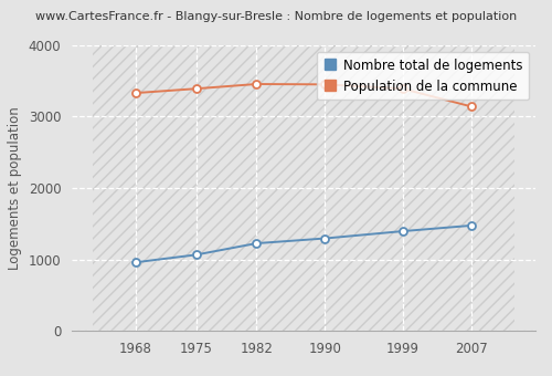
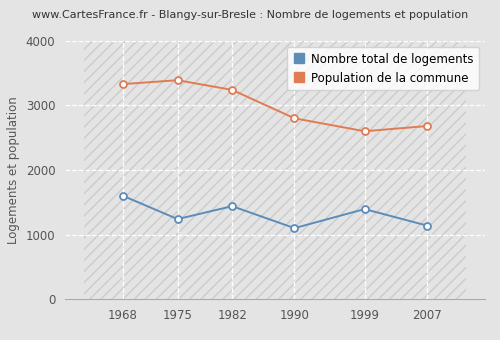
Nombre total de logements/1968: 960 -> 1600
Nombre total de logements/1975: 1060 -> 1240
Nombre total de logements/1982: 1220 -> 1440
Population de la commune/1982: 3460 -> 3240
Nombre total de logements/1990: 1300 -> 1100
Population de la commune/1990: 3450 -> 2800
Population de la commune/1999: 3390 -> 2600
Nombre total de logements/2007: 1480 -> 1140
Population de la commune/2007: 3140 -> 2680
